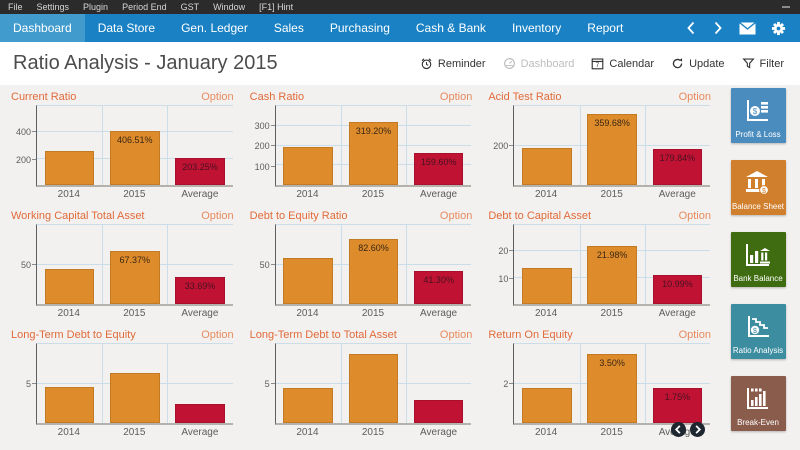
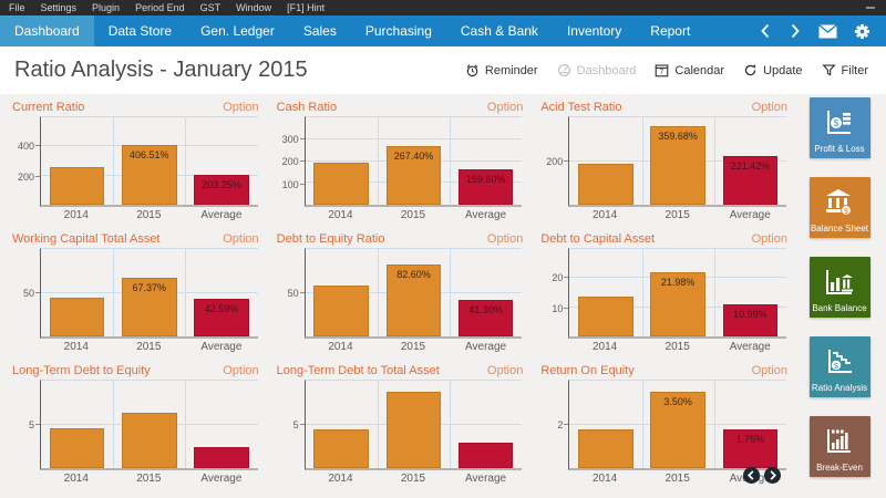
Cash Ratio/2015: 319.20% -> 267.40%
Acid Test Ratio/Average: 179.84% -> 221.42%
Working Capital Total Asset/Average: 33.69% -> 42.59%
